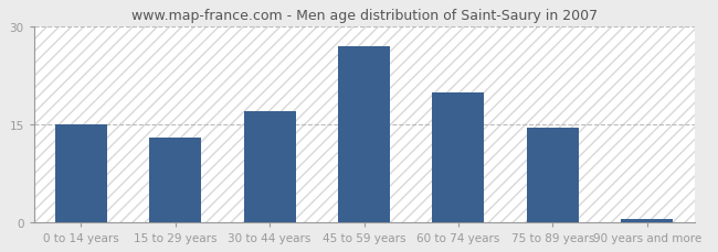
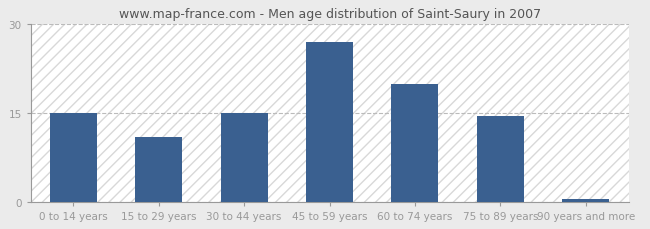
15 to 29 years: 13.0 -> 11.0
30 to 44 years: 17.0 -> 15.0
